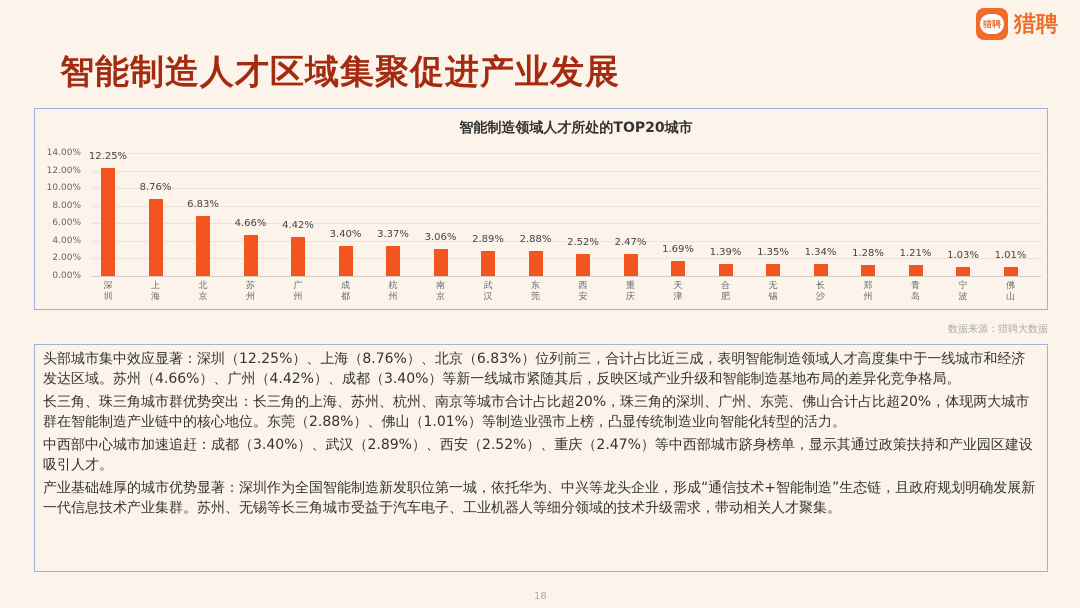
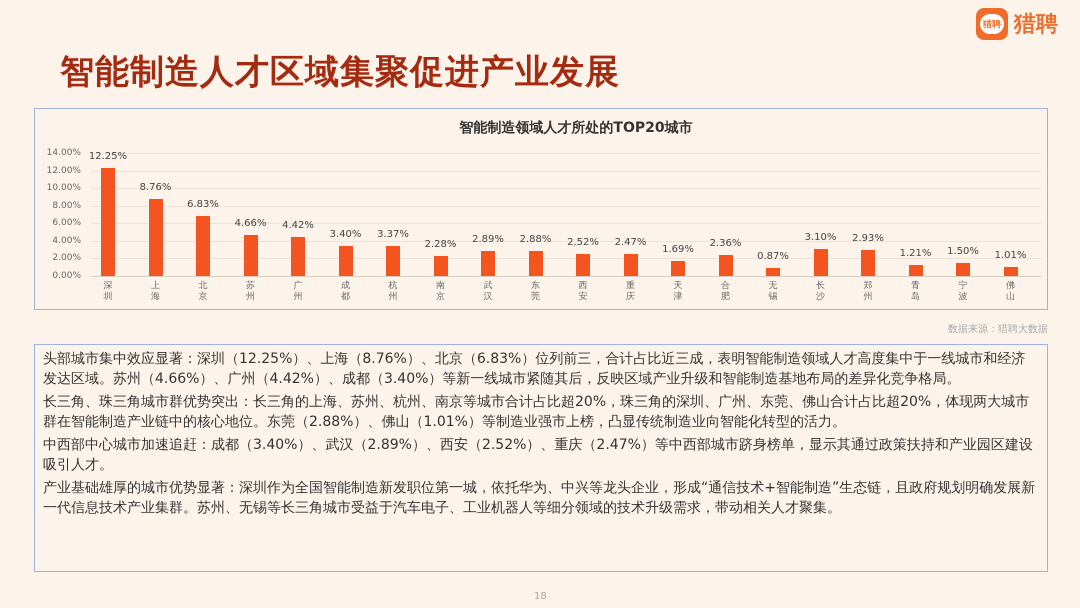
南京: 3.06% -> 2.28%
合肥: 1.39% -> 2.36%
无锡: 1.35% -> 0.87%
长沙: 1.34% -> 3.10%
郑州: 1.28% -> 2.93%
宁波: 1.03% -> 1.50%
